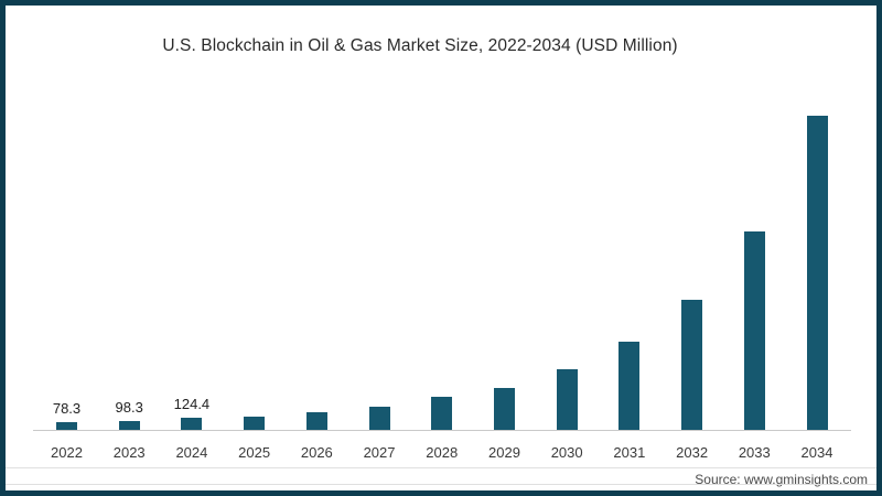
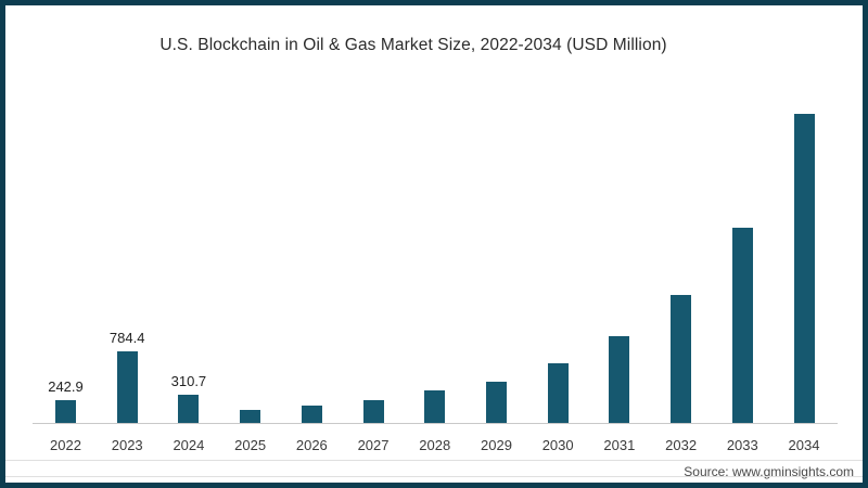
2022: 78.3 -> 242.9
2023: 98.3 -> 784.4
2024: 124.4 -> 310.7
